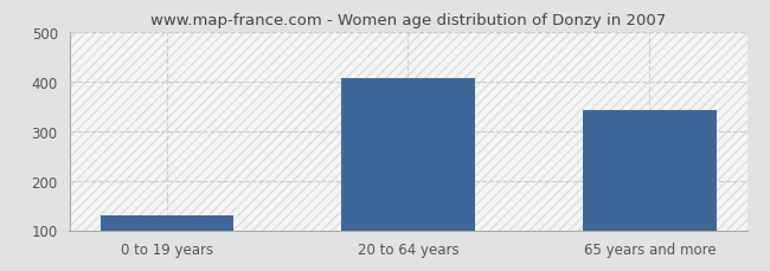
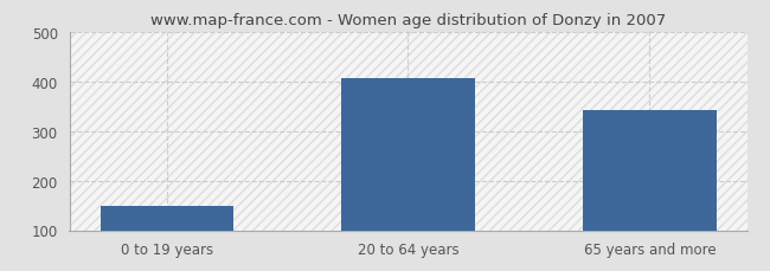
0 to 19 years: 130 -> 148
